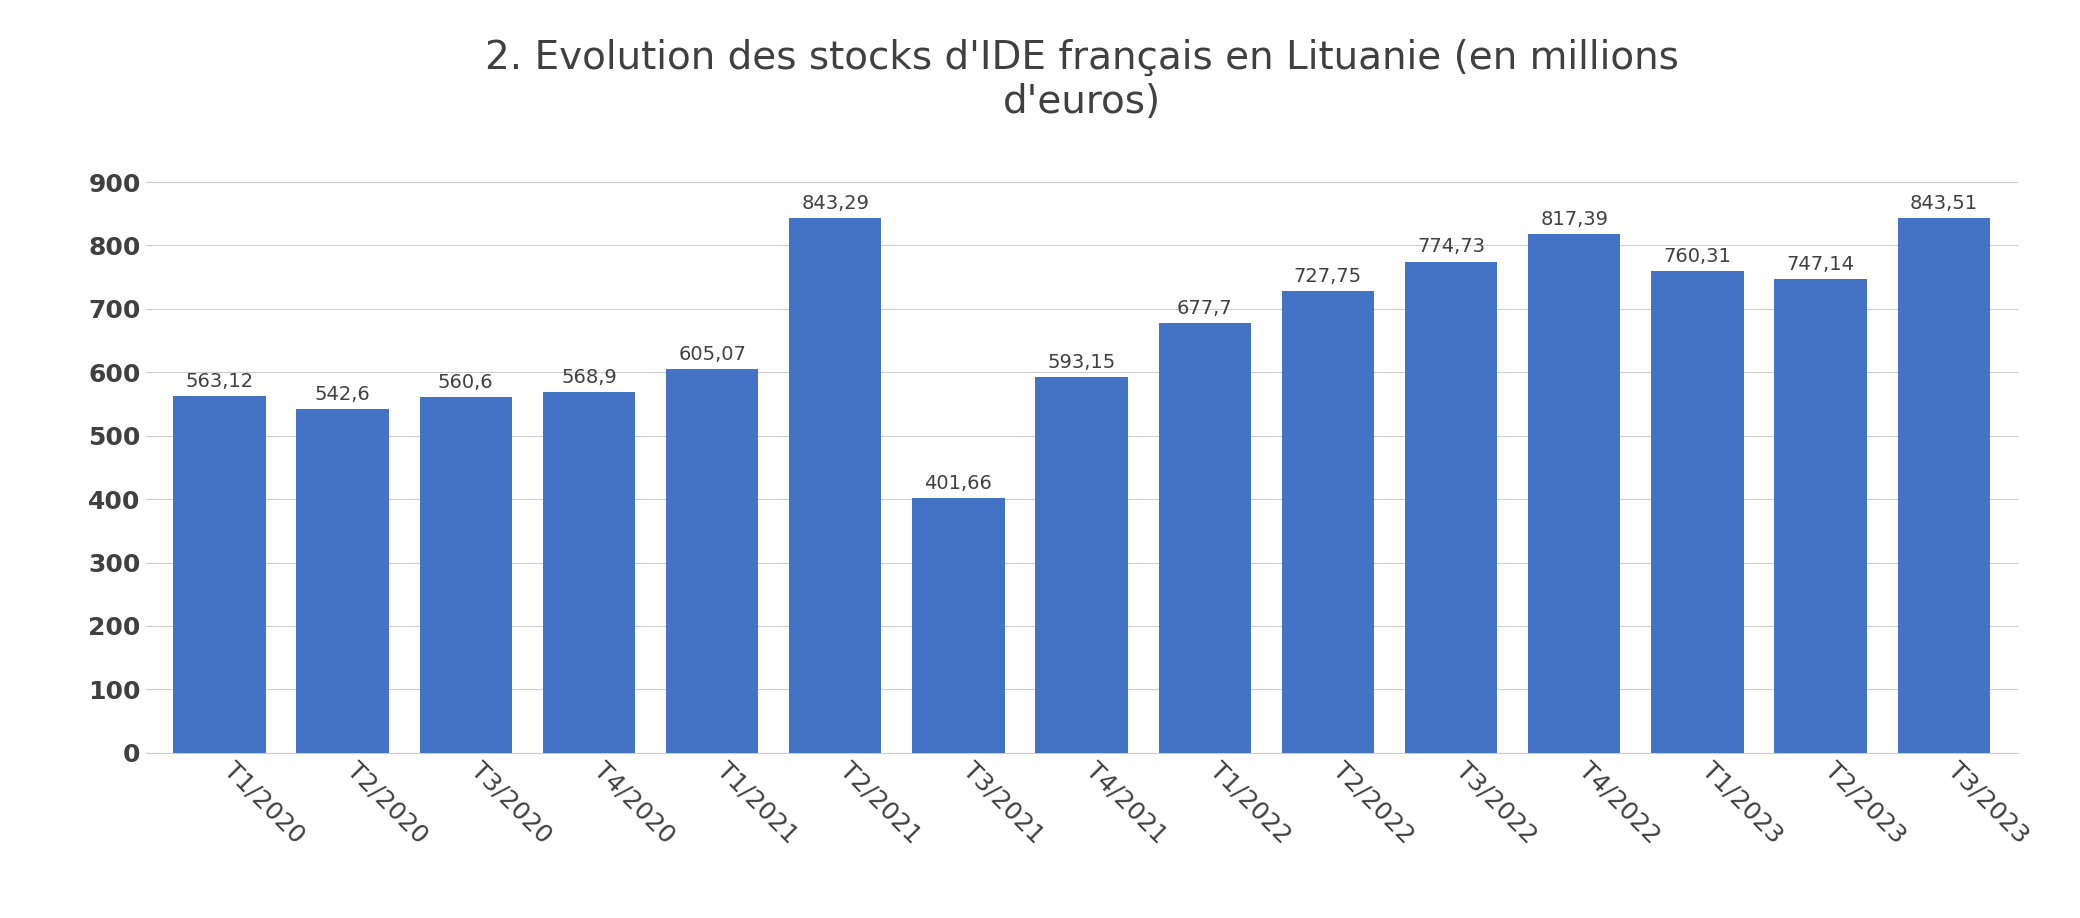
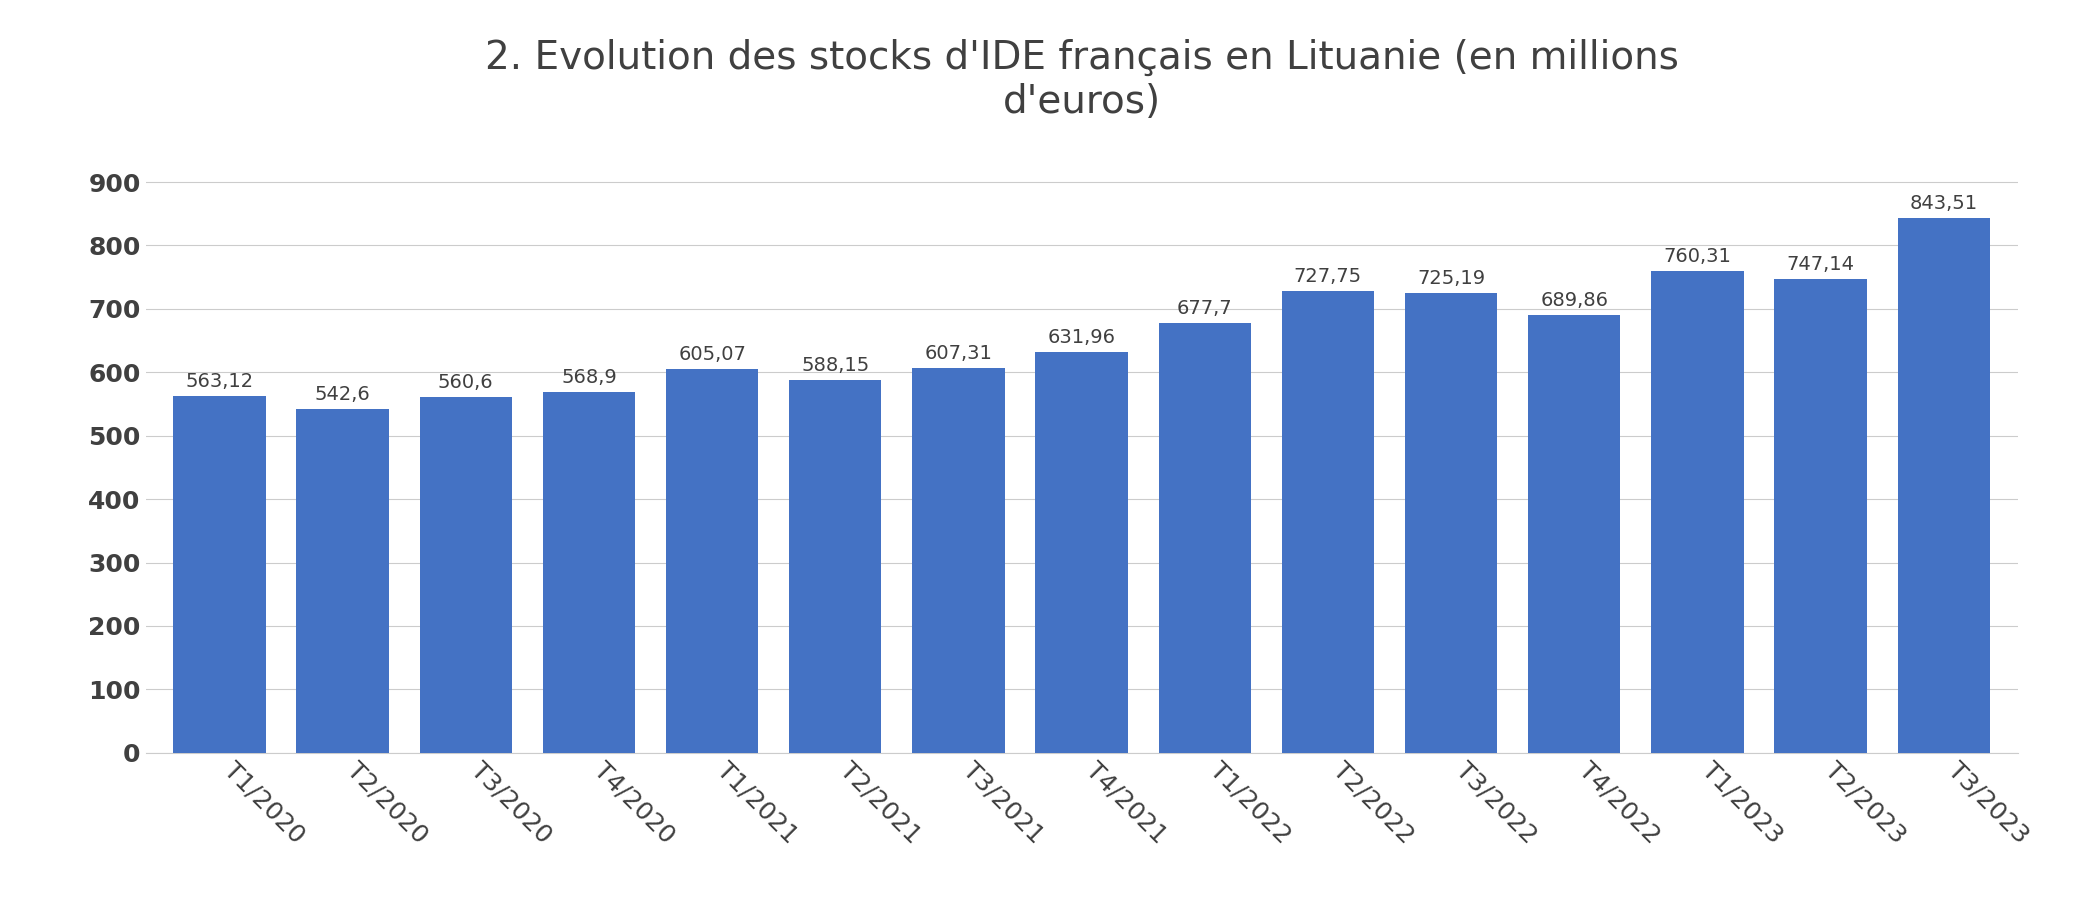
T2/2021: 843,29 -> 588,15
T3/2021: 401,66 -> 607,31
T4/2021: 593,15 -> 631,96
T3/2022: 774,73 -> 725,19
T4/2022: 817,39 -> 689,86
